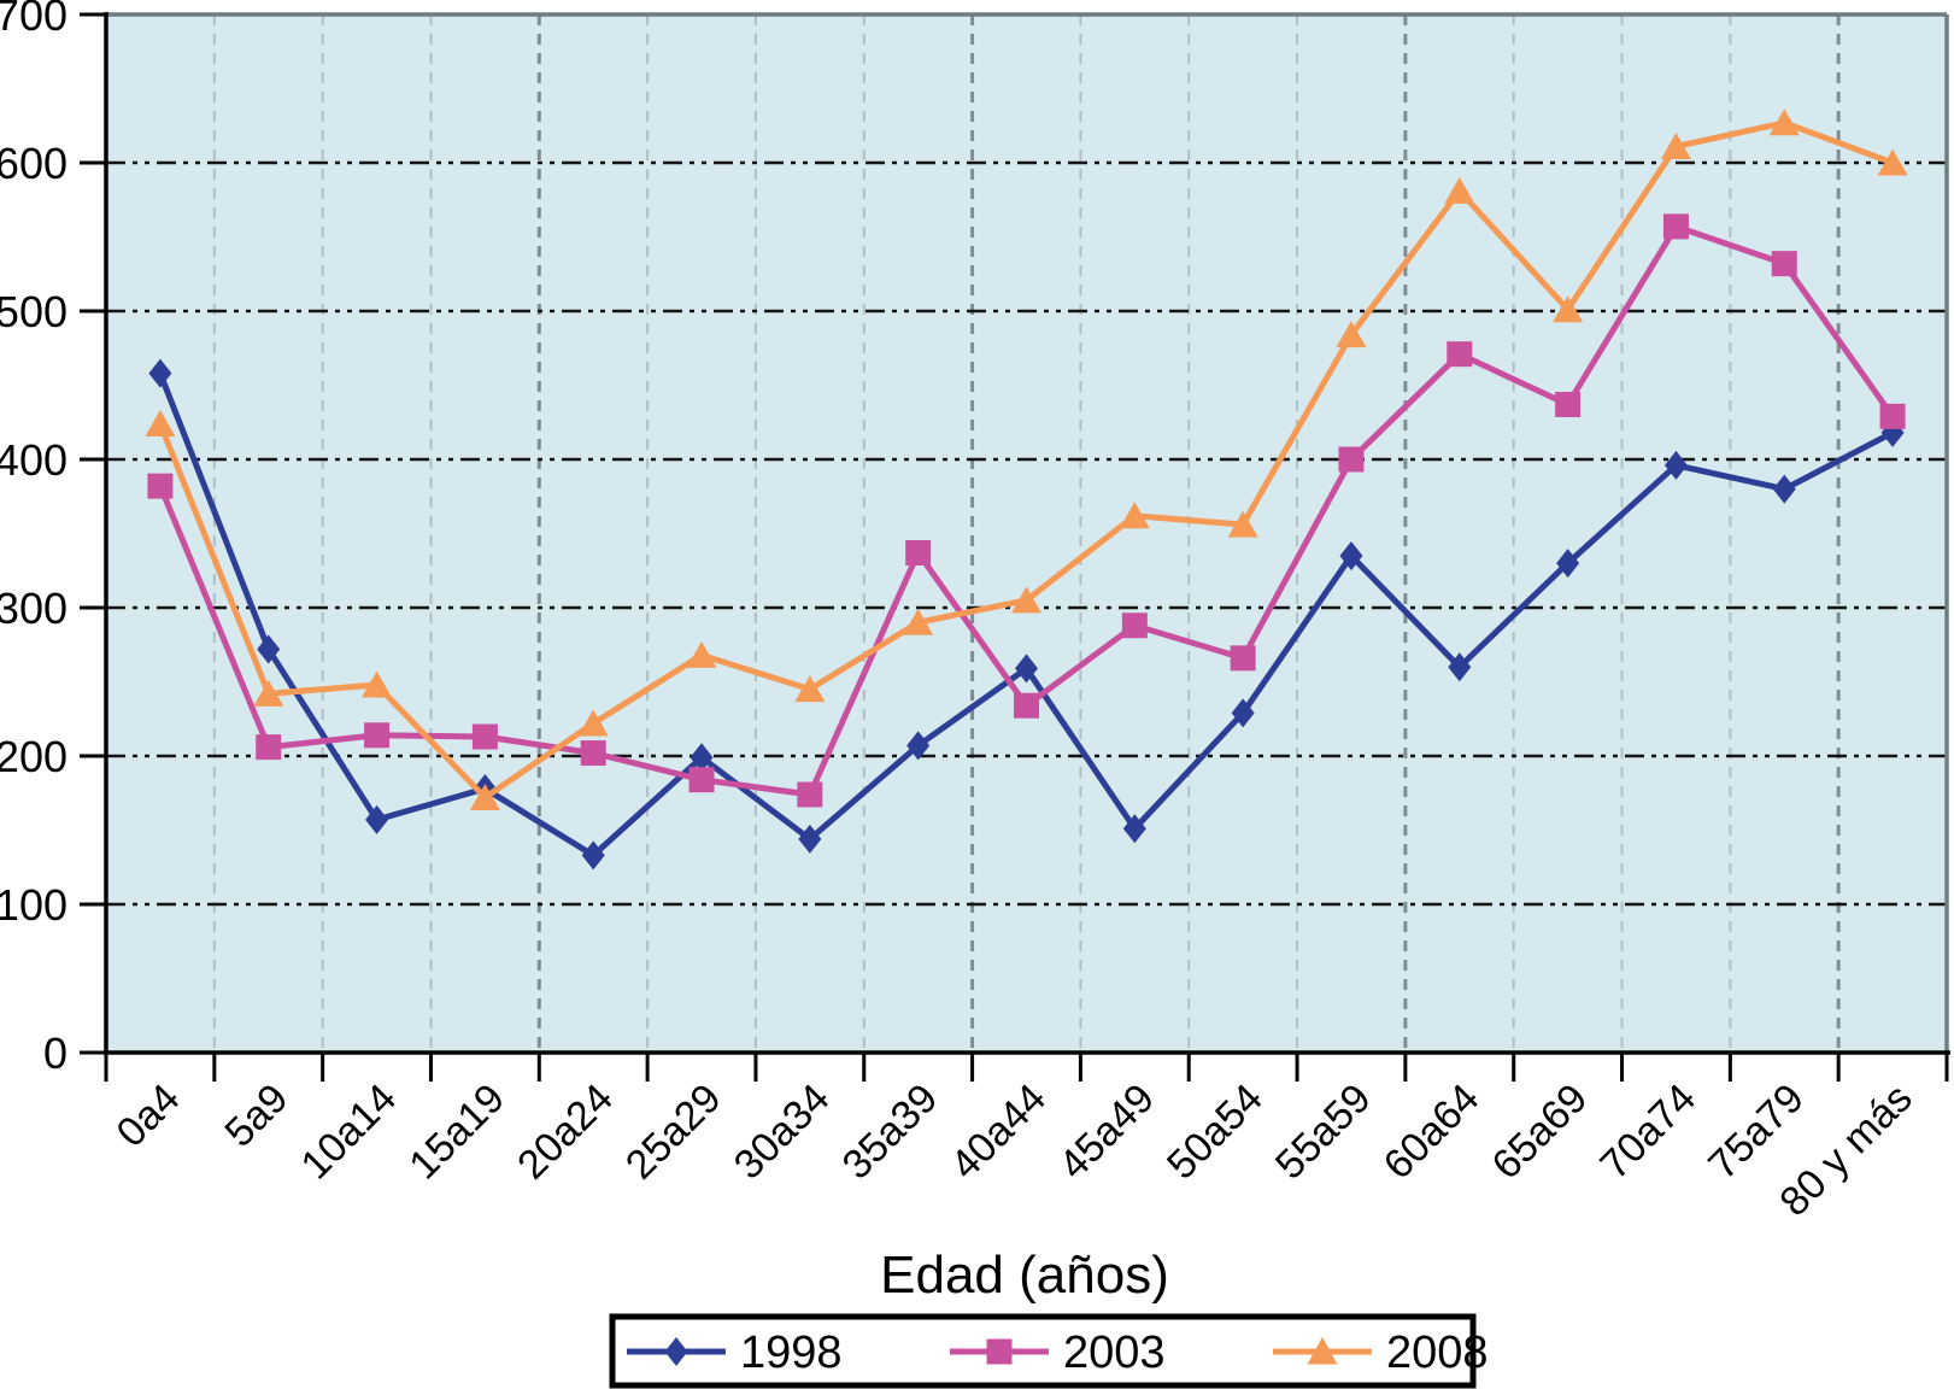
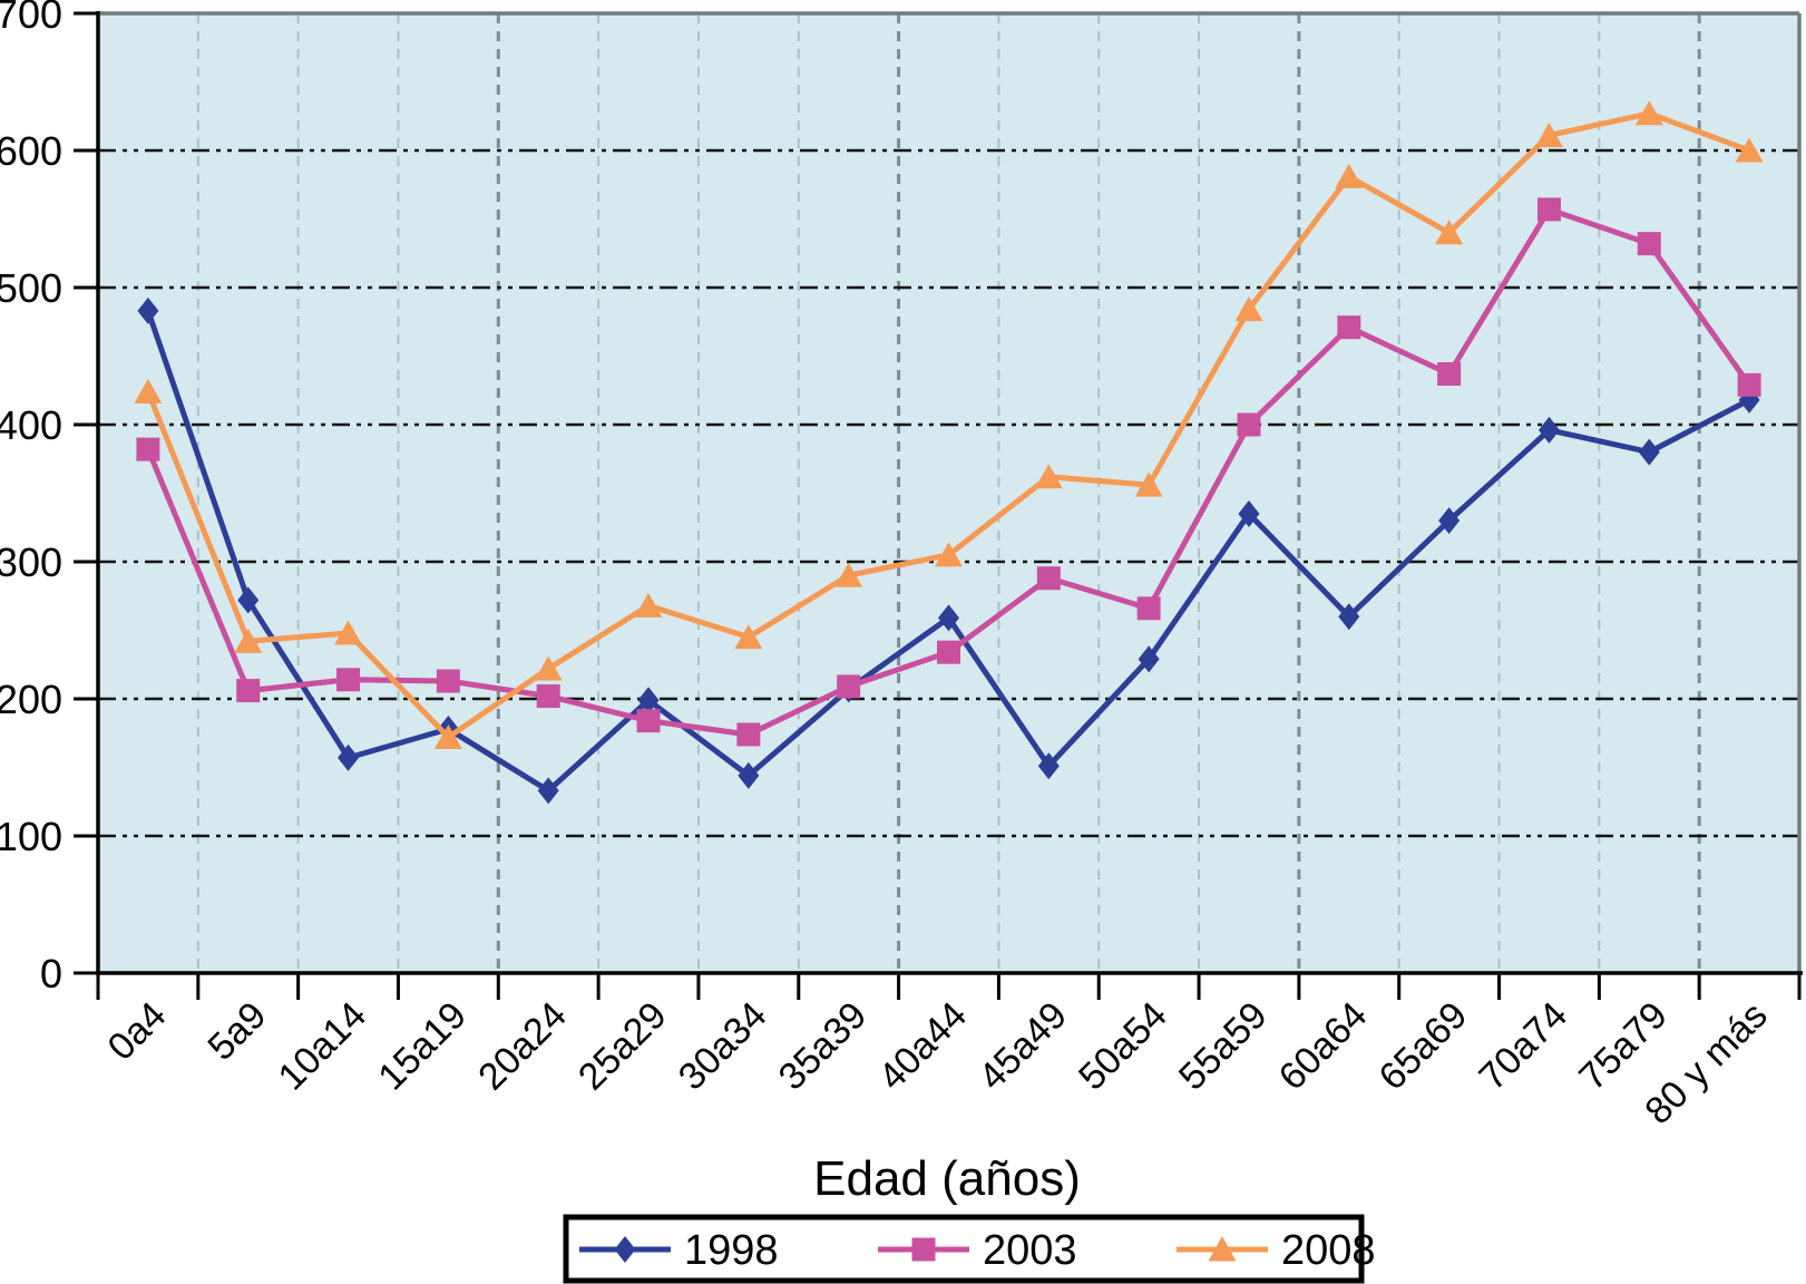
1998/0a4: 458 -> 483
2003/35a39: 337 -> 209
2008/65a69: 501 -> 540
